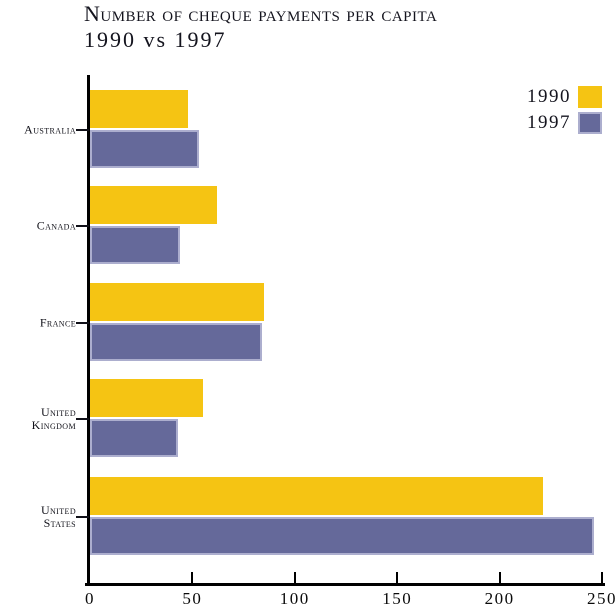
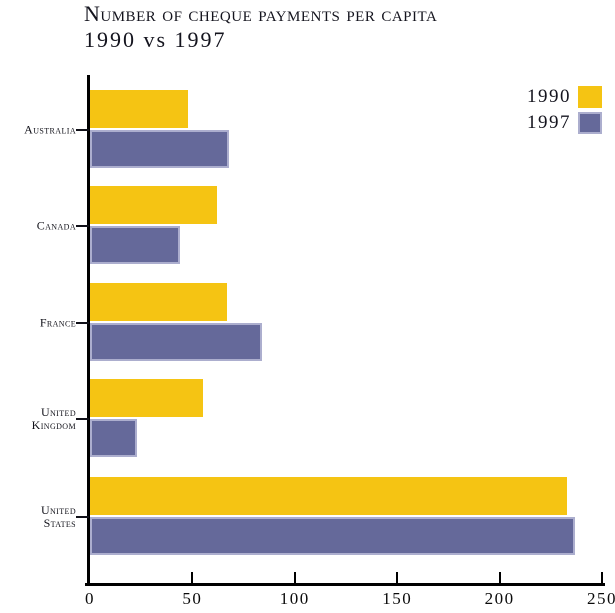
1997/Australia: 53 -> 68
1990/France: 85 -> 67
1997/United Kingdom: 43 -> 23
1990/United States: 221 -> 233
1997/United States: 246 -> 237
